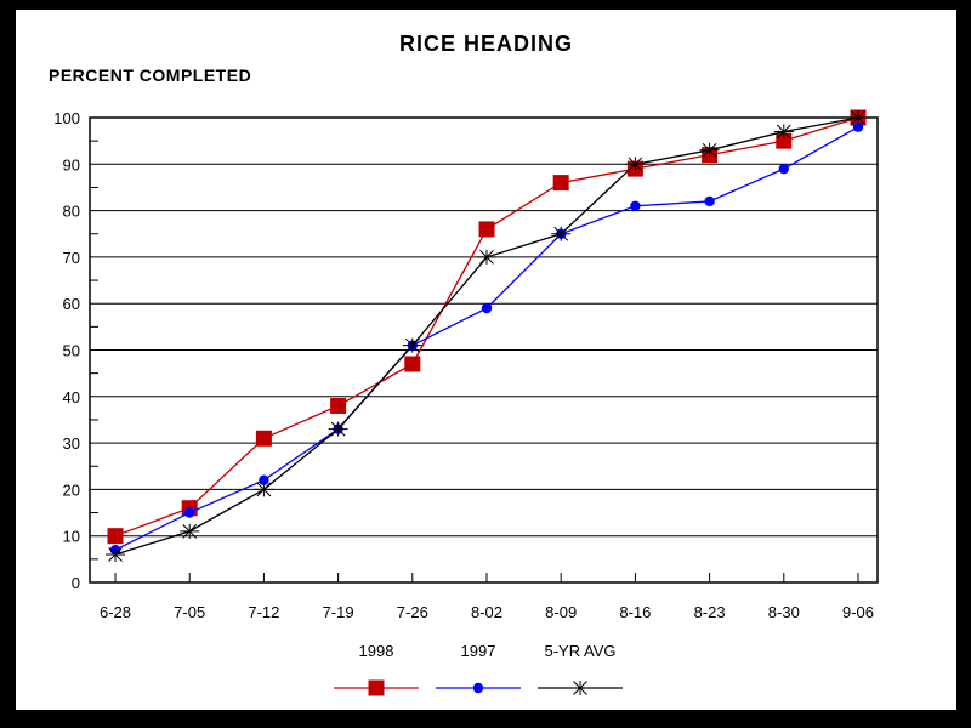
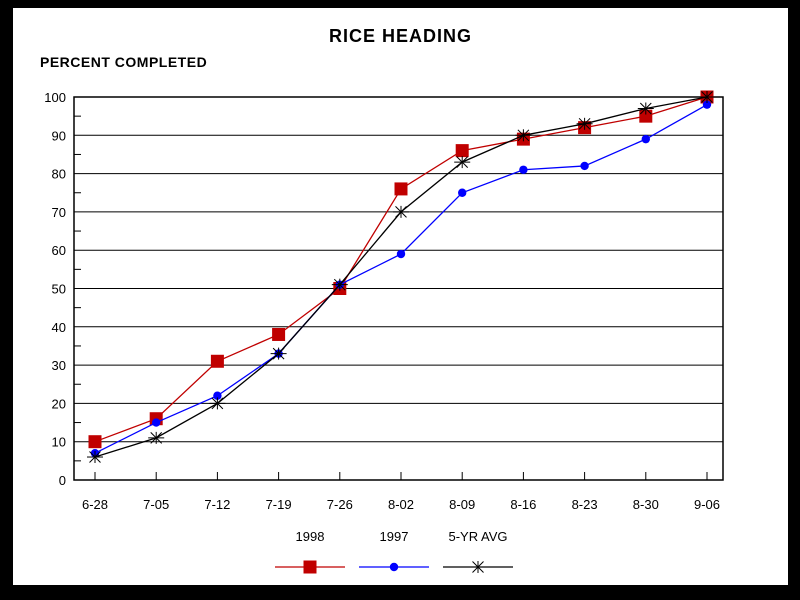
1998/7-26: 47 -> 50
5-YR AVG/8-09: 75 -> 83
